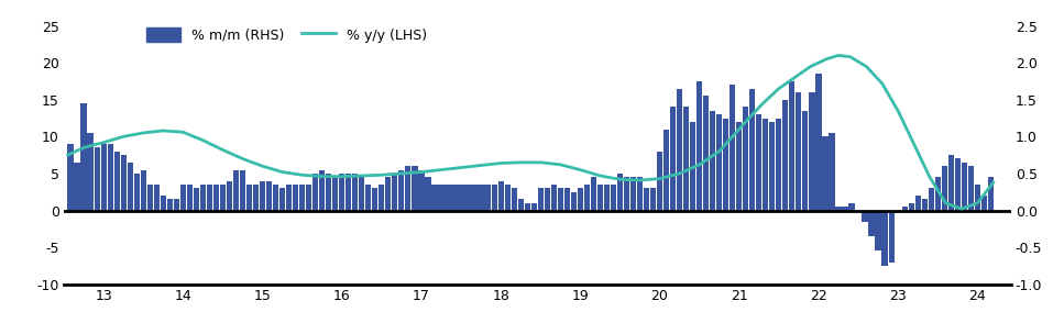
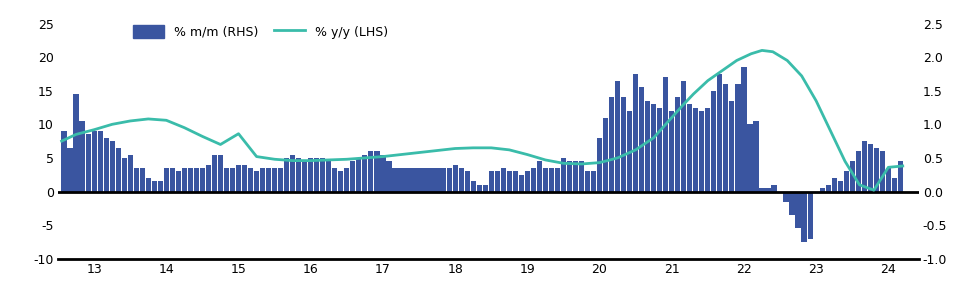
% y/y (LHS)/15: 0.60 -> 0.86
% y/y (LHS)/24: 0.10 -> 0.36
